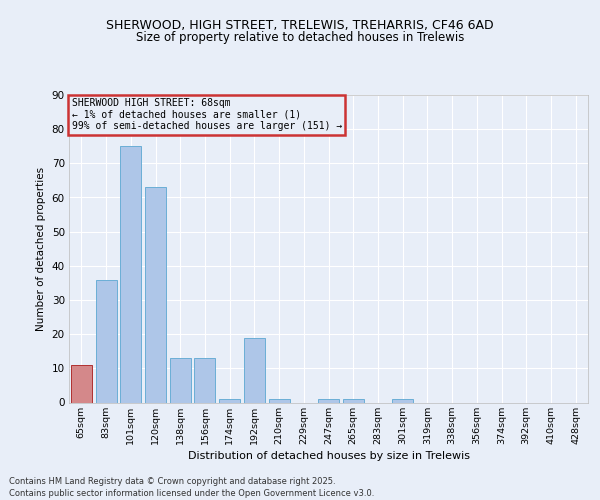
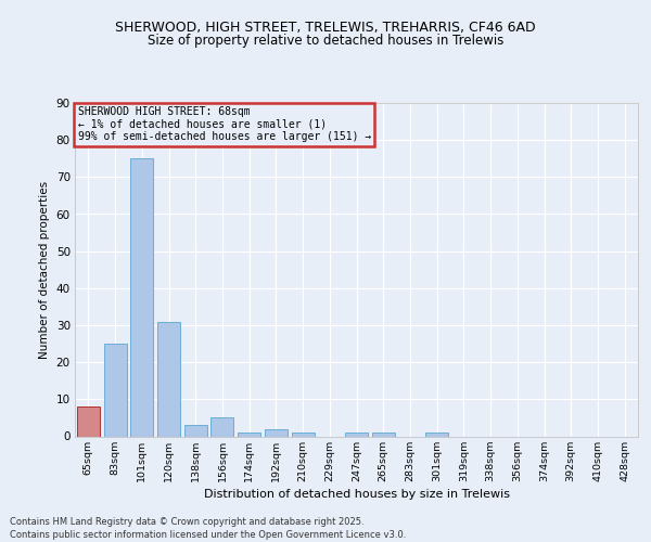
65sqm: 11 -> 8
83sqm: 36 -> 25
120sqm: 63 -> 31
138sqm: 13 -> 3
156sqm: 13 -> 5
192sqm: 19 -> 2
